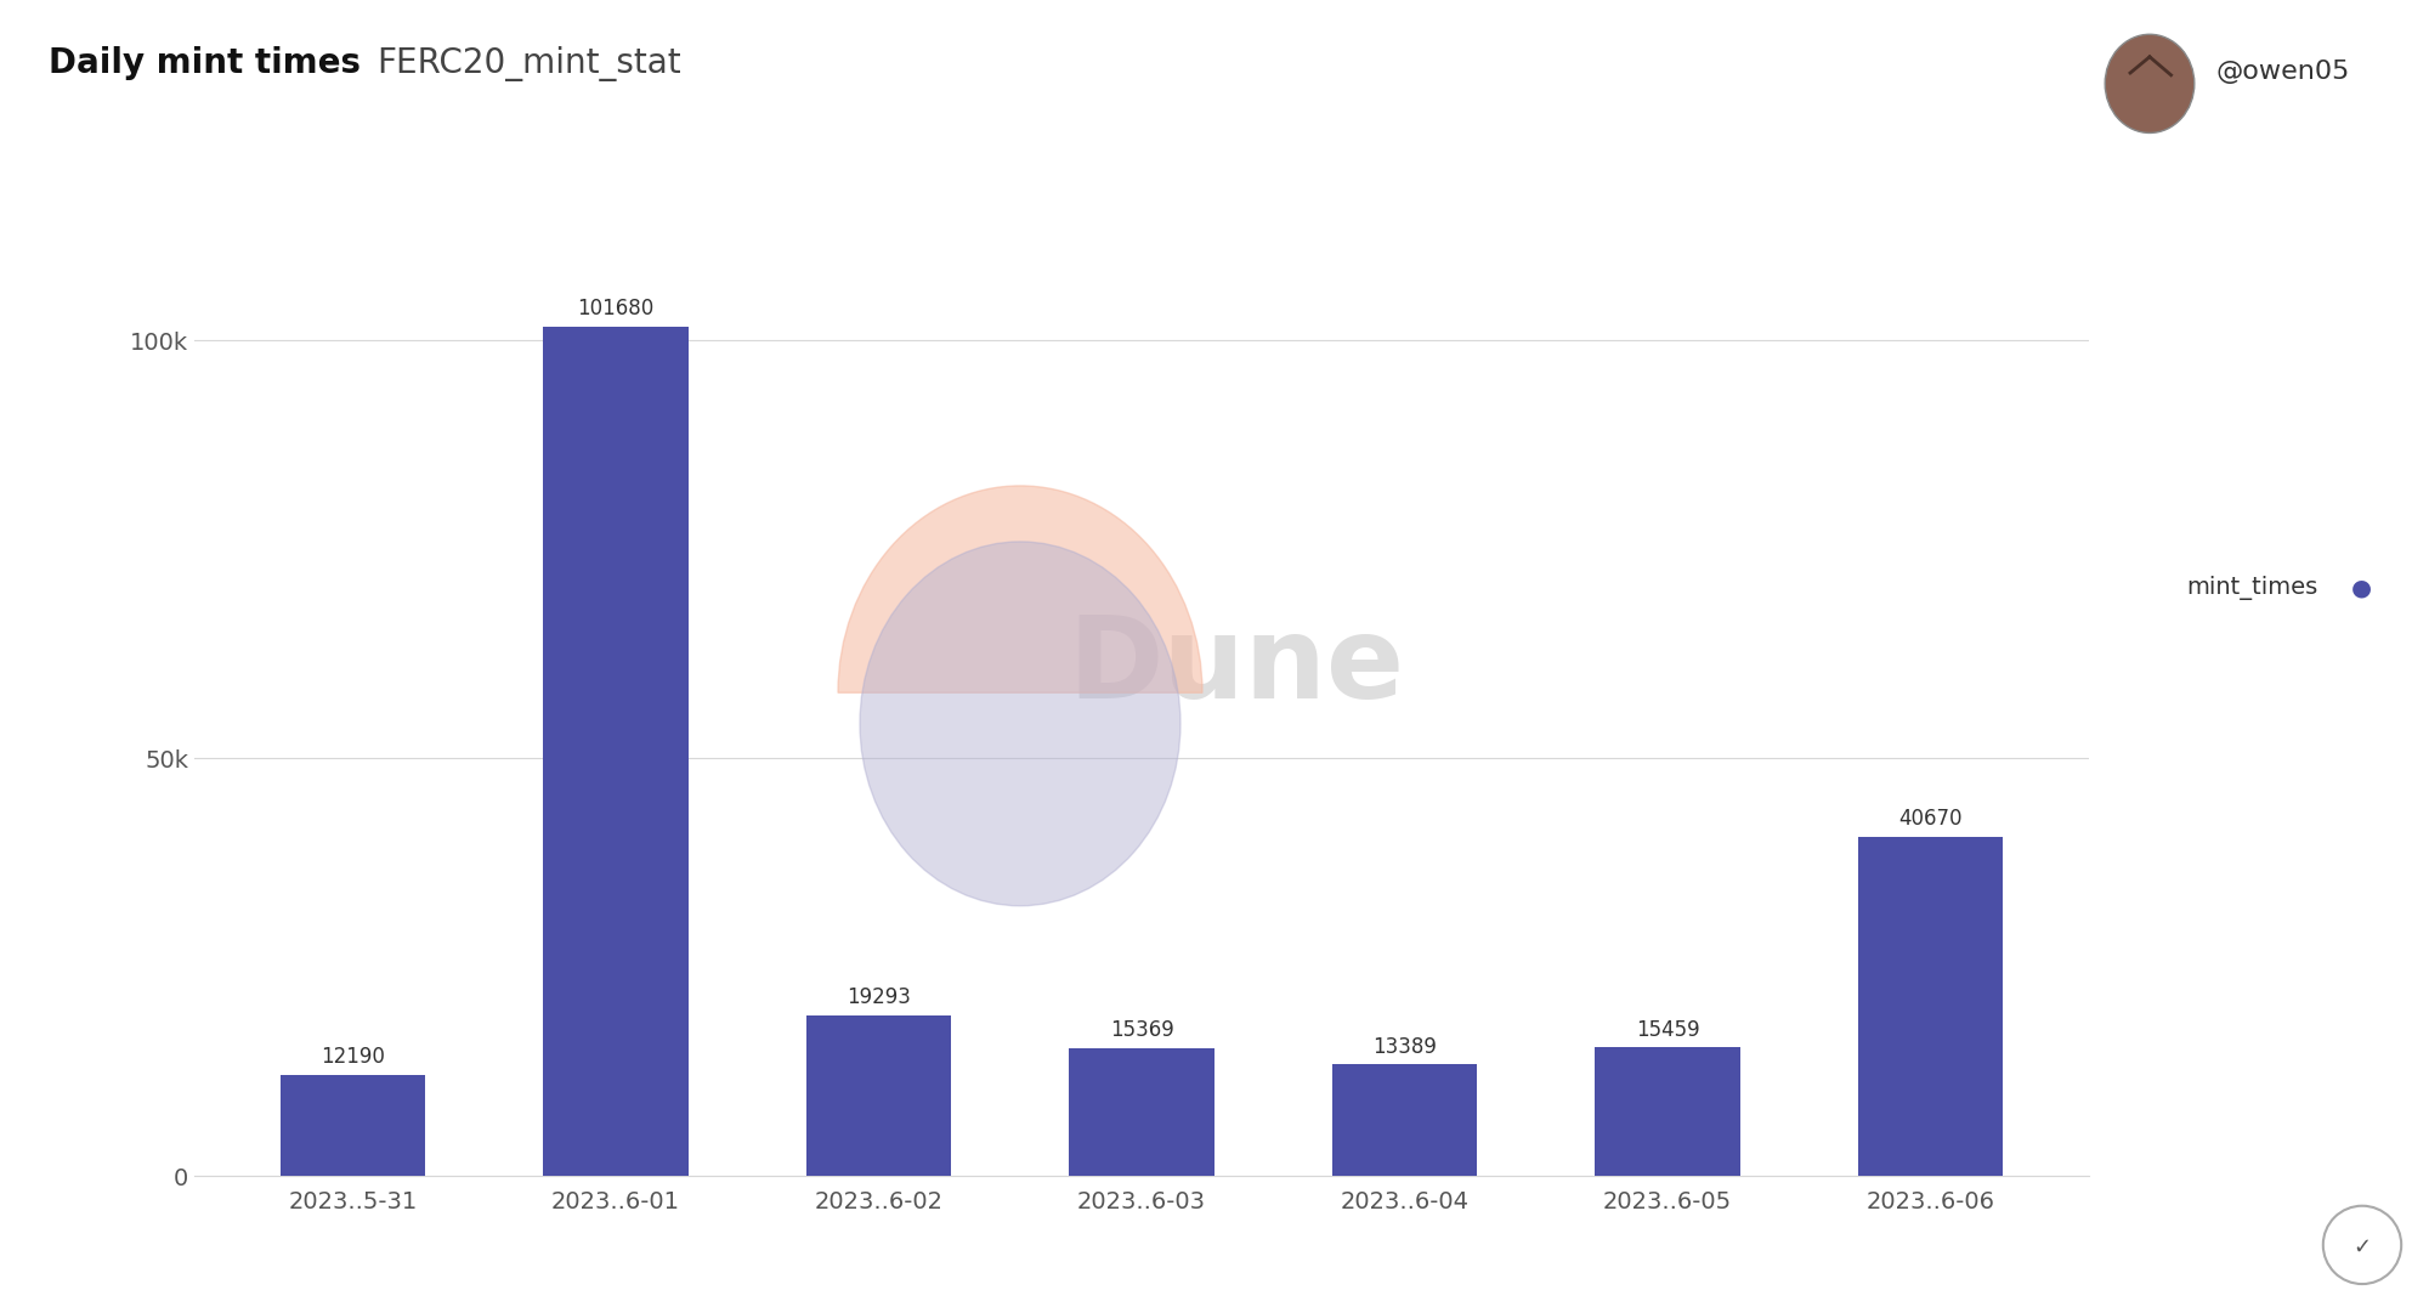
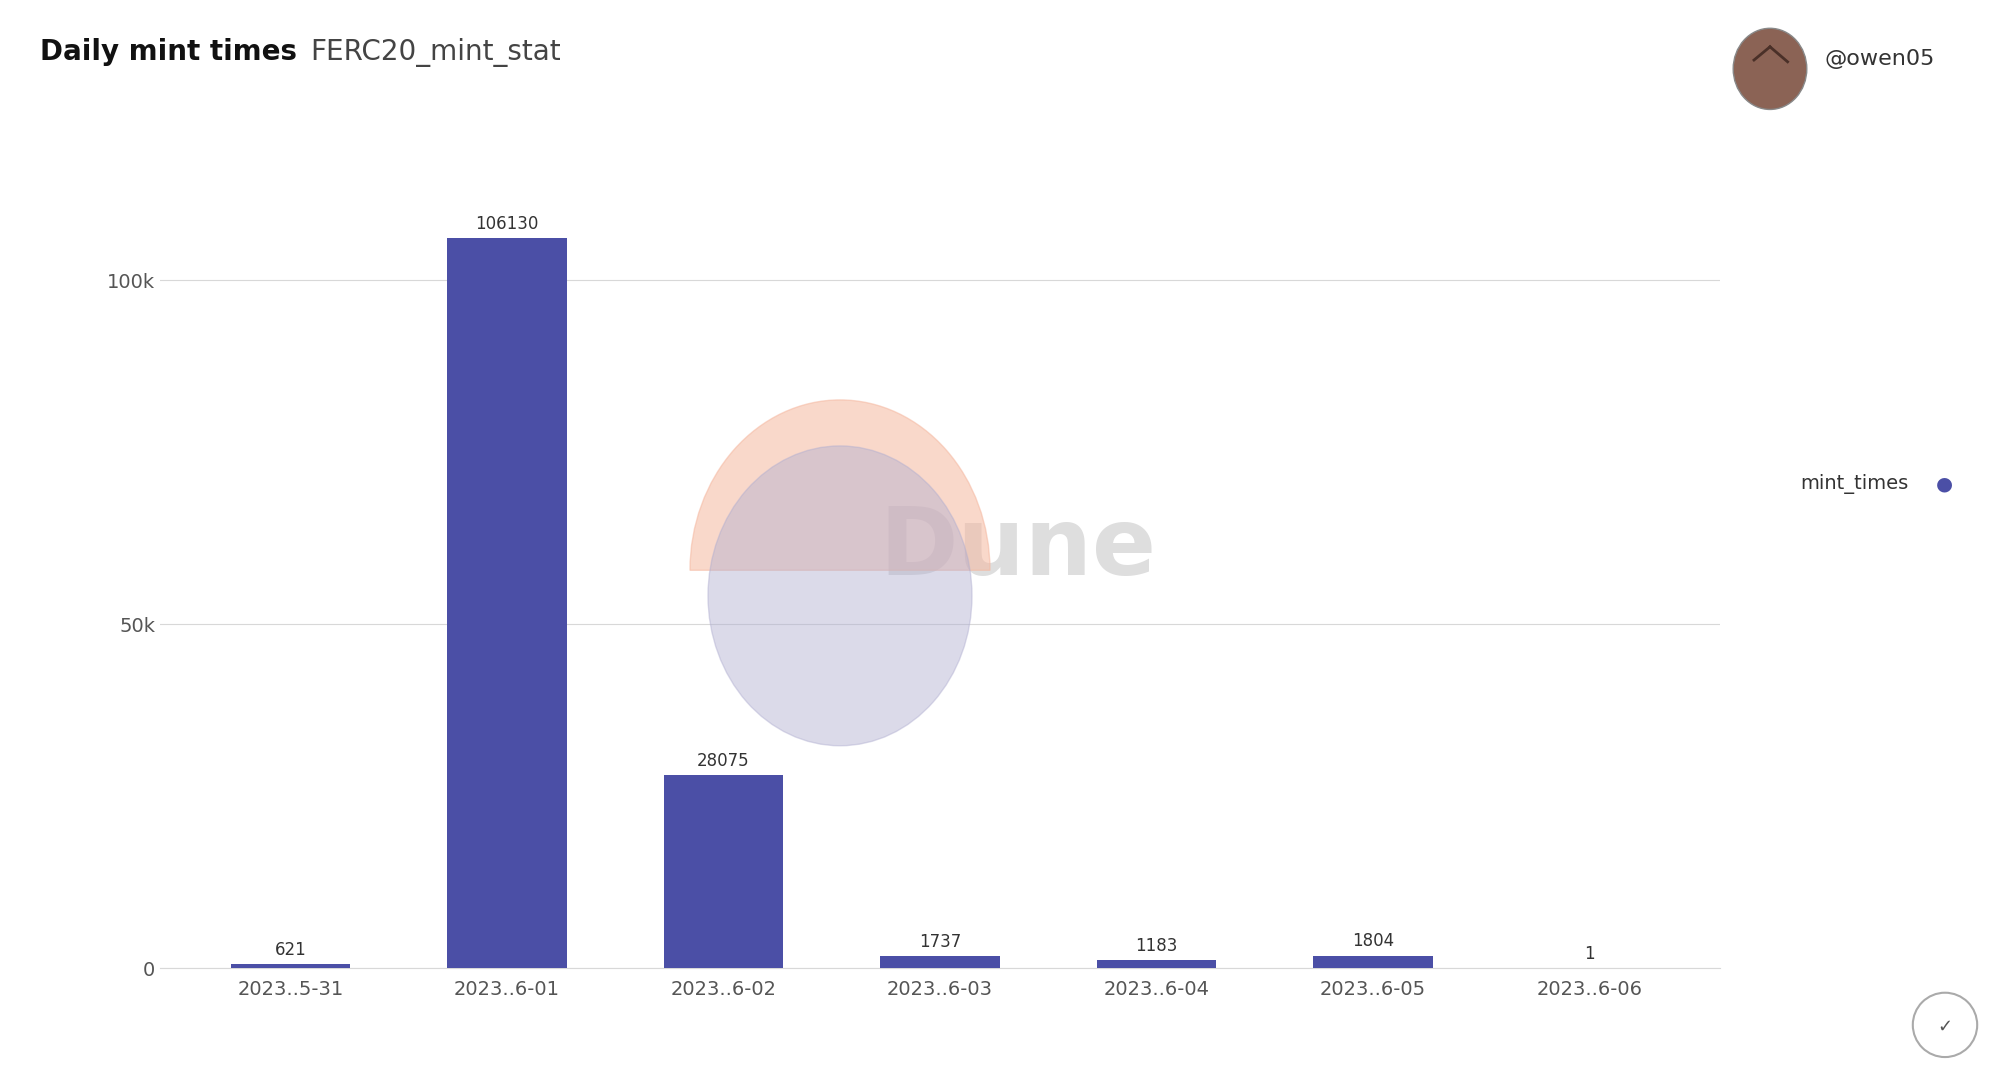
2023..5-31: 12190 -> 621
2023..6-01: 101680 -> 106130
2023..6-02: 19293 -> 28075
2023..6-03: 15369 -> 1737
2023..6-04: 13389 -> 1183
2023..6-05: 15459 -> 1804
2023..6-06: 40670 -> 1
